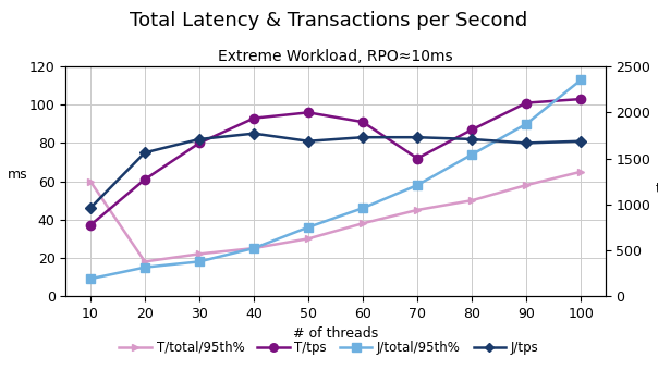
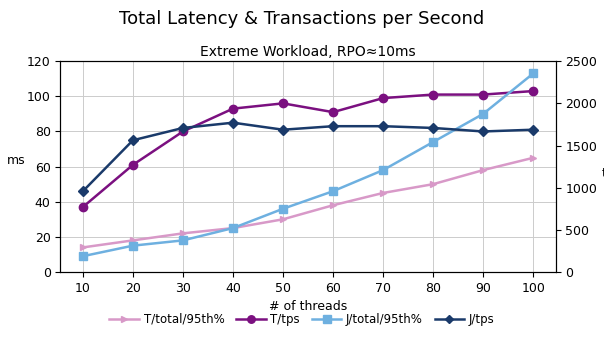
T/total/95th%/10: 60 -> 14
T/tps/70: 72 -> 99
T/tps/80: 87 -> 101
